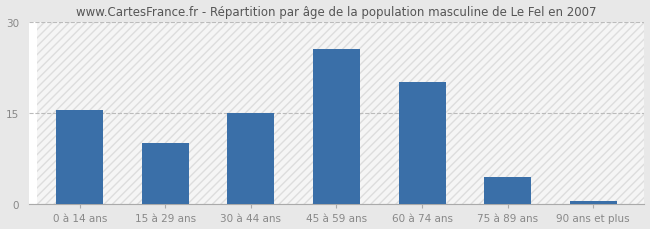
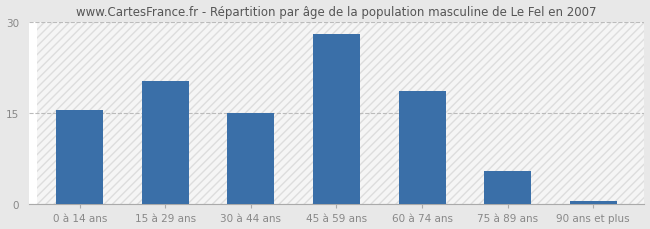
15 à 29 ans: 10.0 -> 20.2
45 à 59 ans: 25.5 -> 28.0
60 à 74 ans: 20.0 -> 18.6
75 à 89 ans: 4.5 -> 5.4
